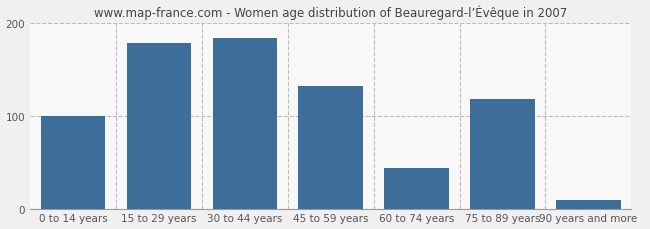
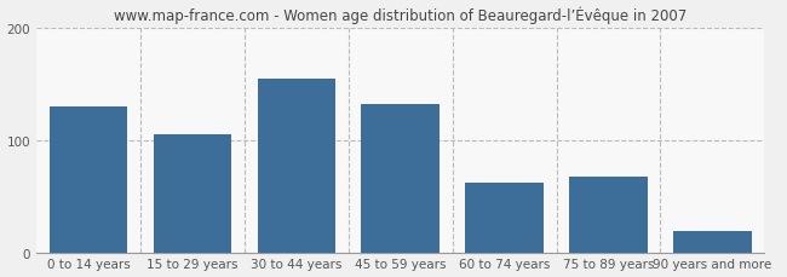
0 to 14 years: 100 -> 130
15 to 29 years: 178 -> 105
30 to 44 years: 184 -> 155
60 to 74 years: 44 -> 63
75 to 89 years: 118 -> 68
90 years and more: 10 -> 20
